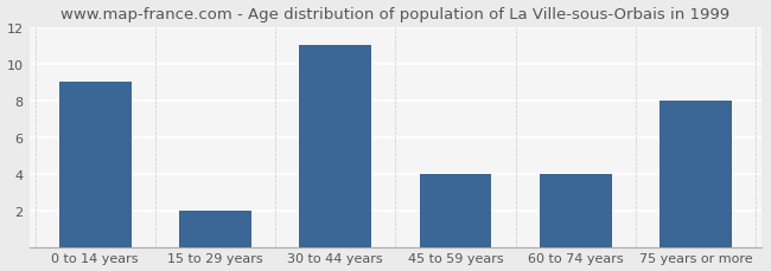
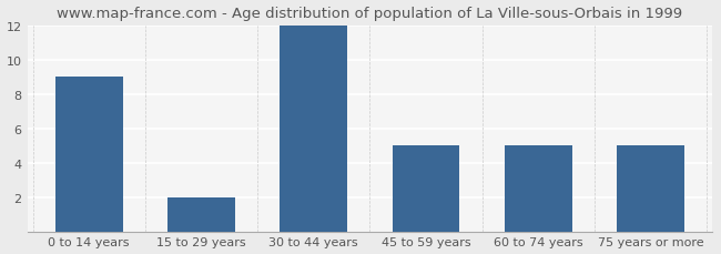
30 to 44 years: 11 -> 12
45 to 59 years: 4 -> 5
60 to 74 years: 4 -> 5
75 years or more: 8 -> 5
